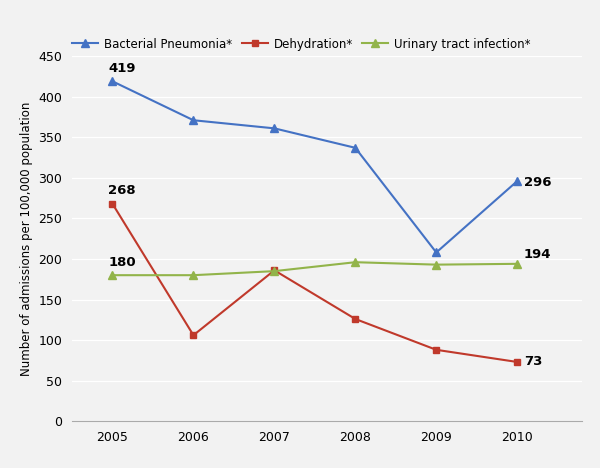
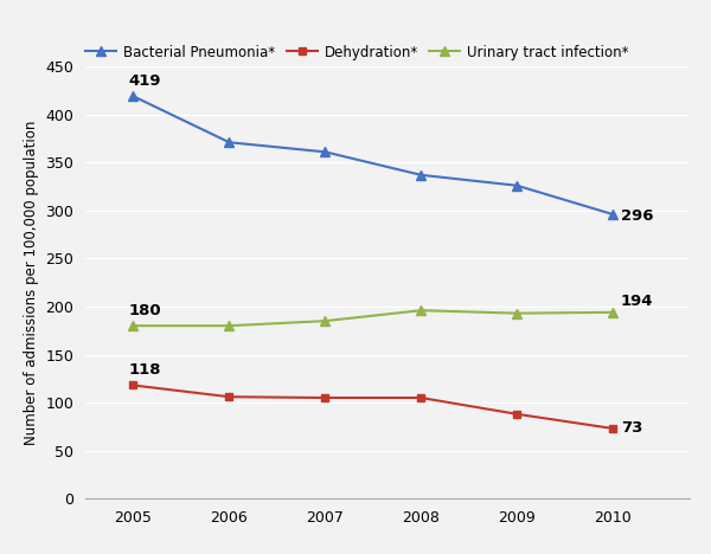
Dehydration*/2005: 268 -> 118
Dehydration*/2007: 186 -> 105
Dehydration*/2008: 126 -> 105
Bacterial Pneumonia*/2009: 208 -> 326
